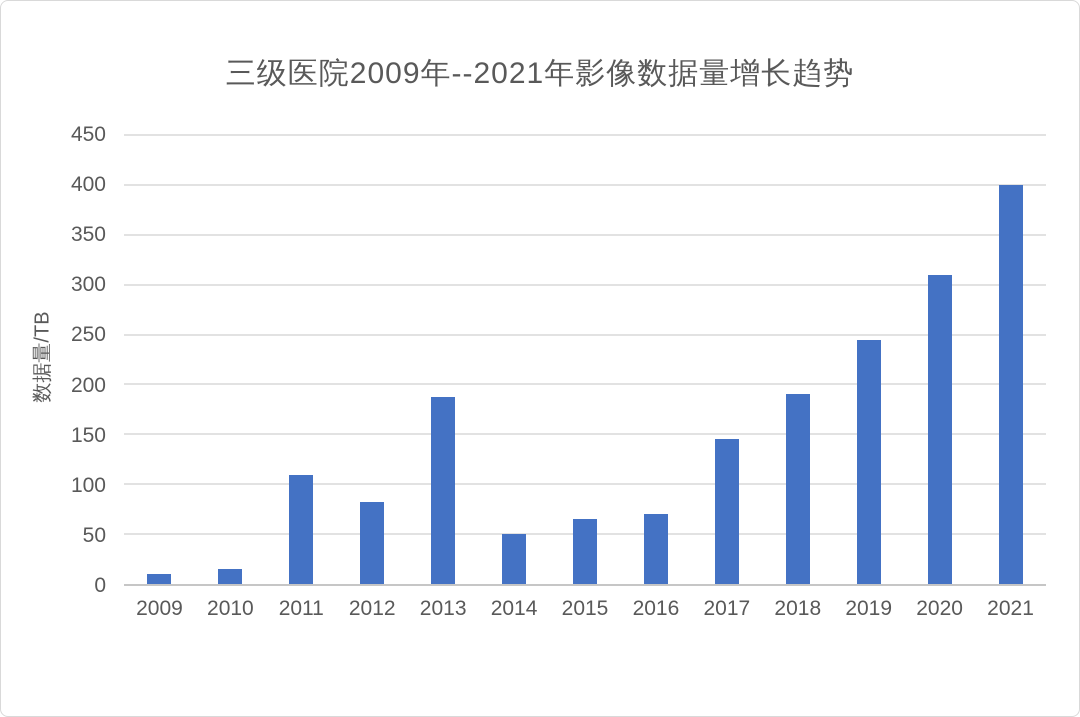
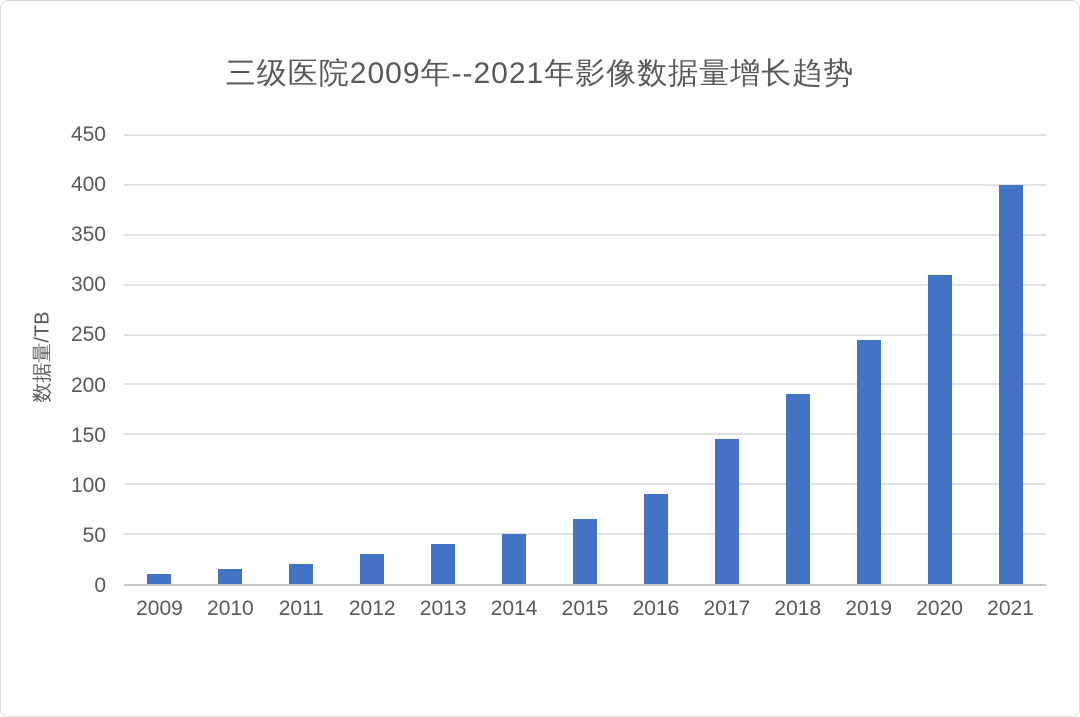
2011: 109 -> 20
2012: 82 -> 30
2013: 187 -> 40
2016: 70 -> 90
